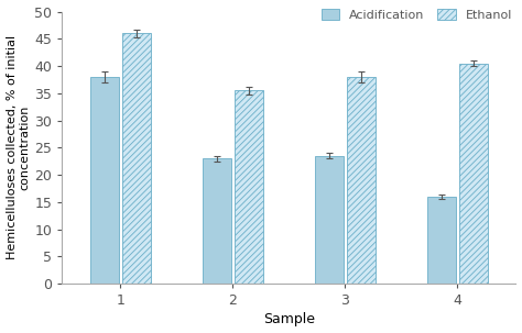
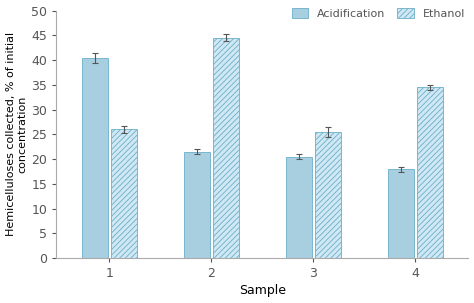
Acidification/1: 38.0 -> 40.5
Ethanol/1: 46.0 -> 26.0
Acidification/2: 23.0 -> 21.5
Ethanol/2: 35.5 -> 44.5
Acidification/3: 23.5 -> 20.5
Ethanol/3: 38.0 -> 25.5
Acidification/4: 16.0 -> 18.0
Ethanol/4: 40.5 -> 34.5
